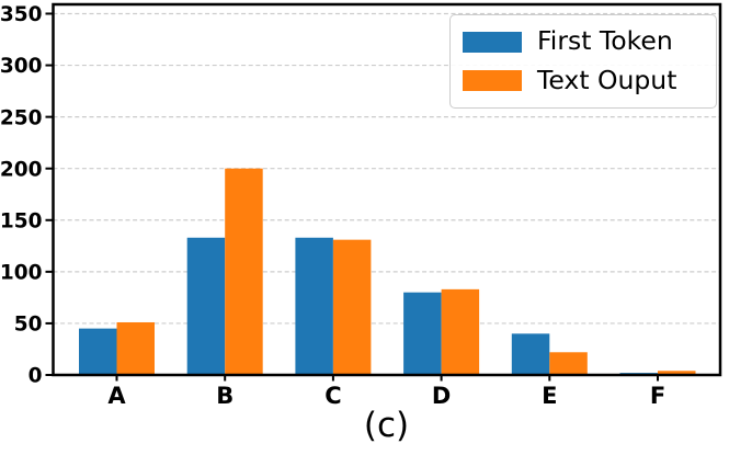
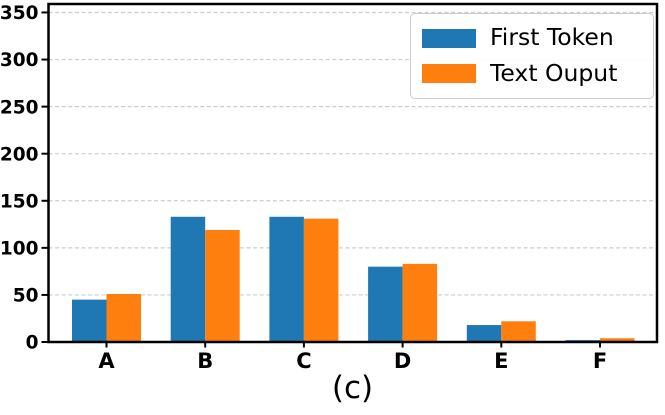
Text Ouput/B: 200 -> 120
First Token/E: 40 -> 20
